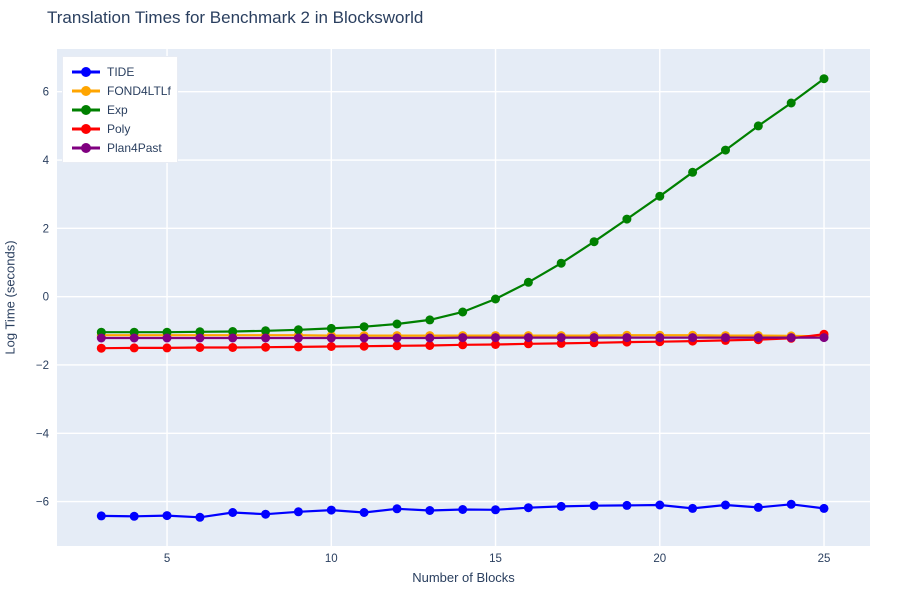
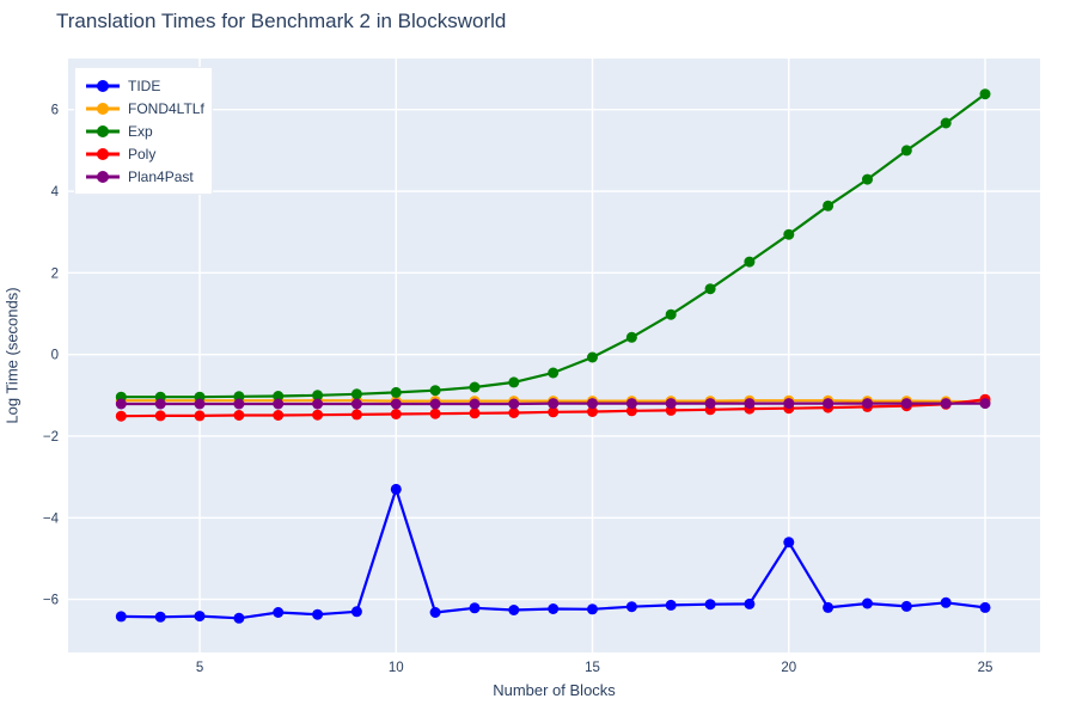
TIDE/10: -6.2 -> -3.3
TIDE/20: -6.1 -> -4.6
